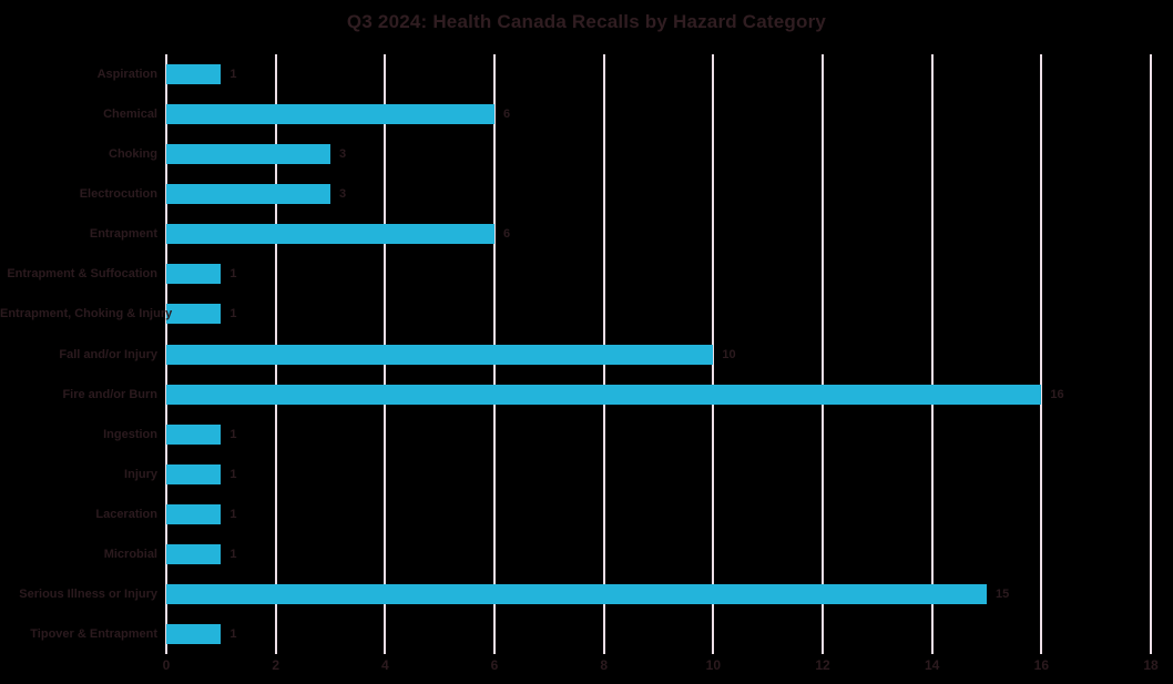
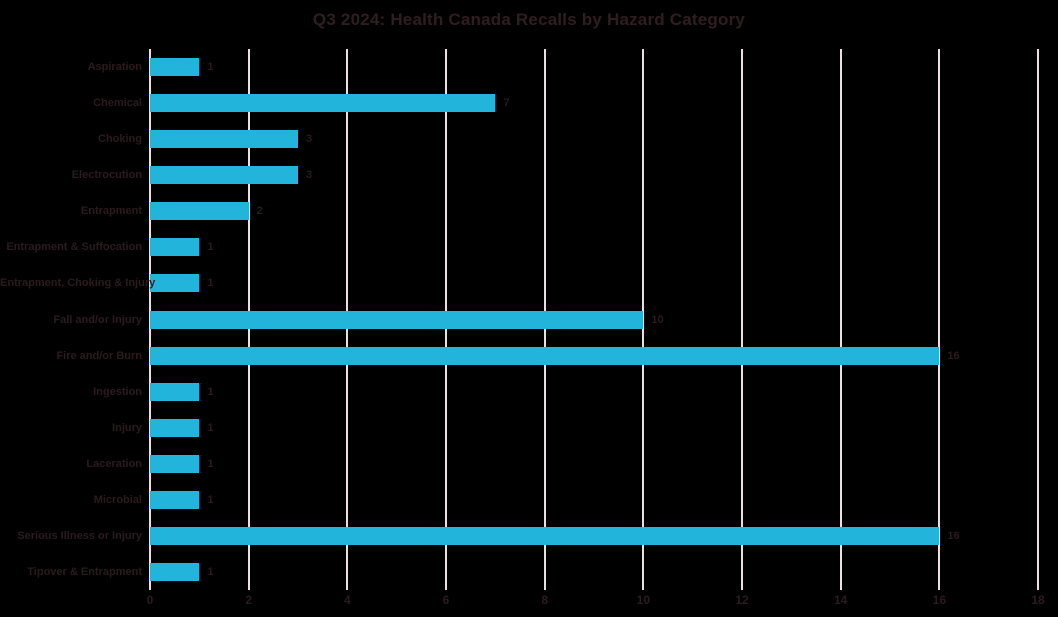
Chemical: 6 -> 7
Entrapment: 6 -> 2
Serious Illness or Injury: 15 -> 16
